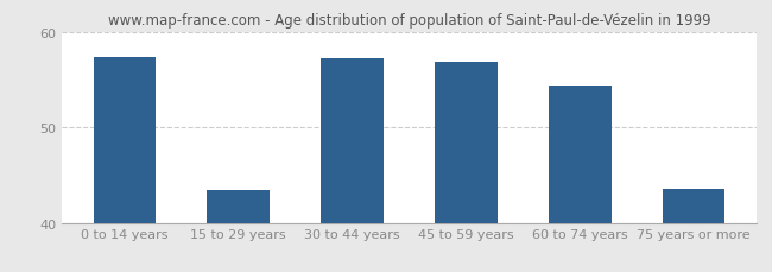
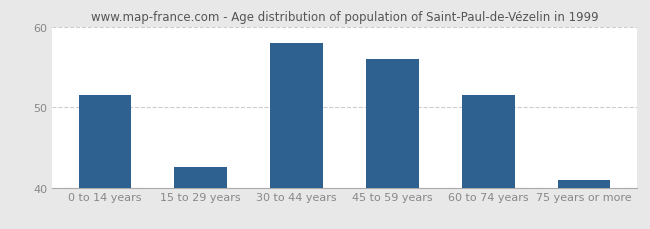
0 to 14 years: 57.4 -> 51.5
15 to 29 years: 43.4 -> 42.5
30 to 44 years: 57.2 -> 58.0
45 to 59 years: 56.8 -> 56.0
60 to 74 years: 54.4 -> 51.5
75 years or more: 43.6 -> 41.0
